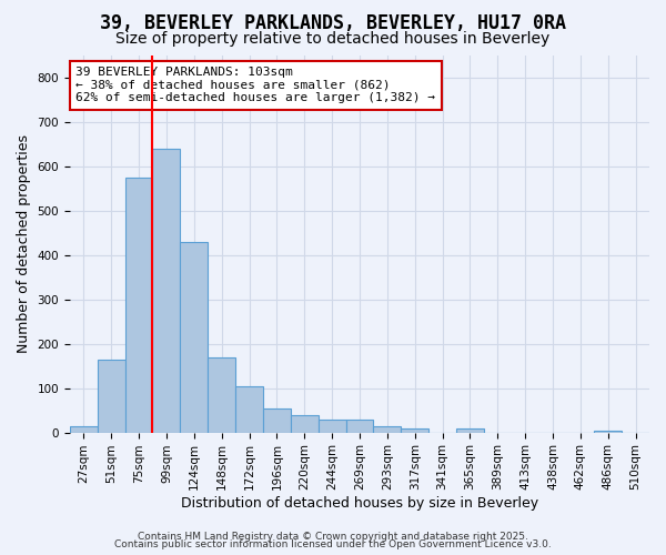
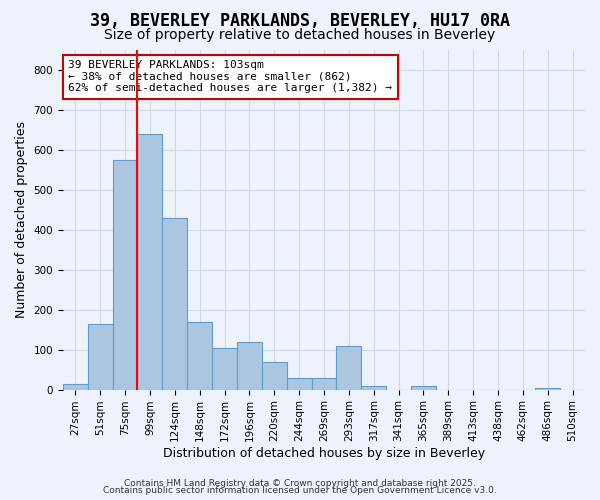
196sqm: 55 -> 120
220sqm: 40 -> 70
293sqm: 13 -> 110
